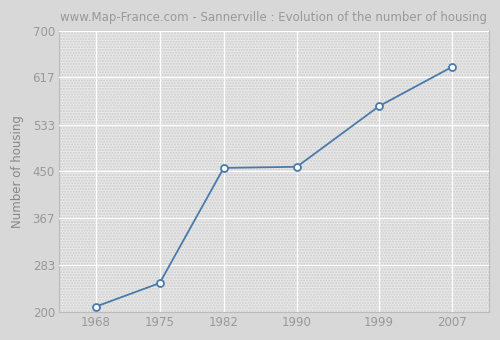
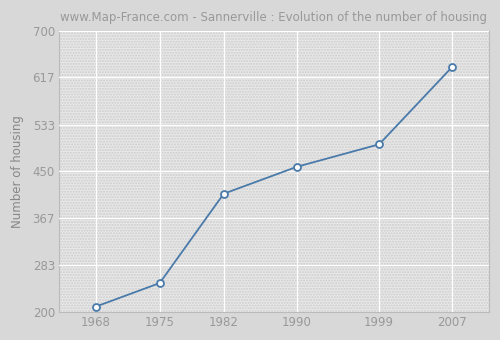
1982: 456 -> 410
1999: 566 -> 498
